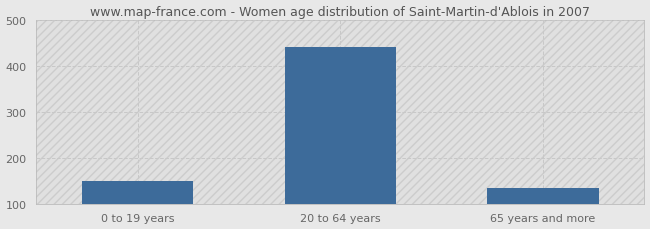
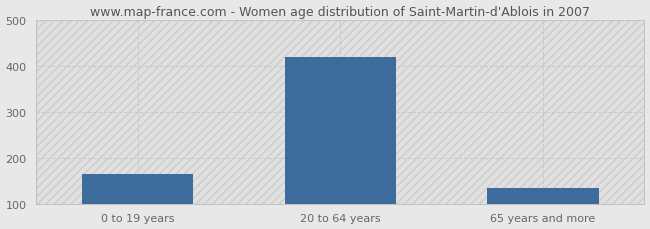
0 to 19 years: 150 -> 165
20 to 64 years: 442 -> 420
